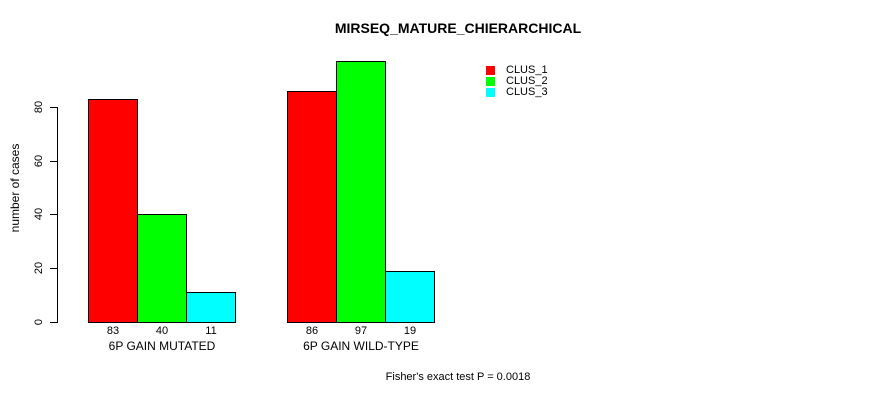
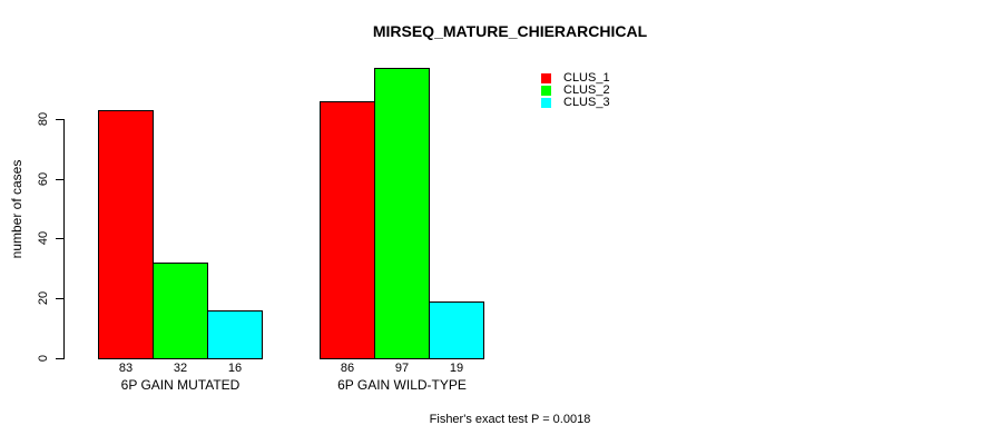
CLUS_2/6P GAIN MUTATED: 40 -> 32
CLUS_3/6P GAIN MUTATED: 11 -> 16
